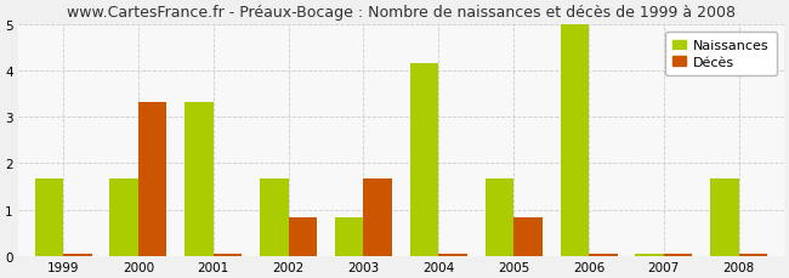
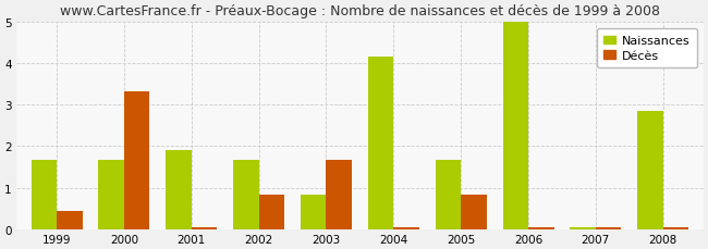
Décès/1999: 0.05 -> 0.45
Naissances/2001: 3.33 -> 1.90
Naissances/2008: 1.67 -> 2.85
